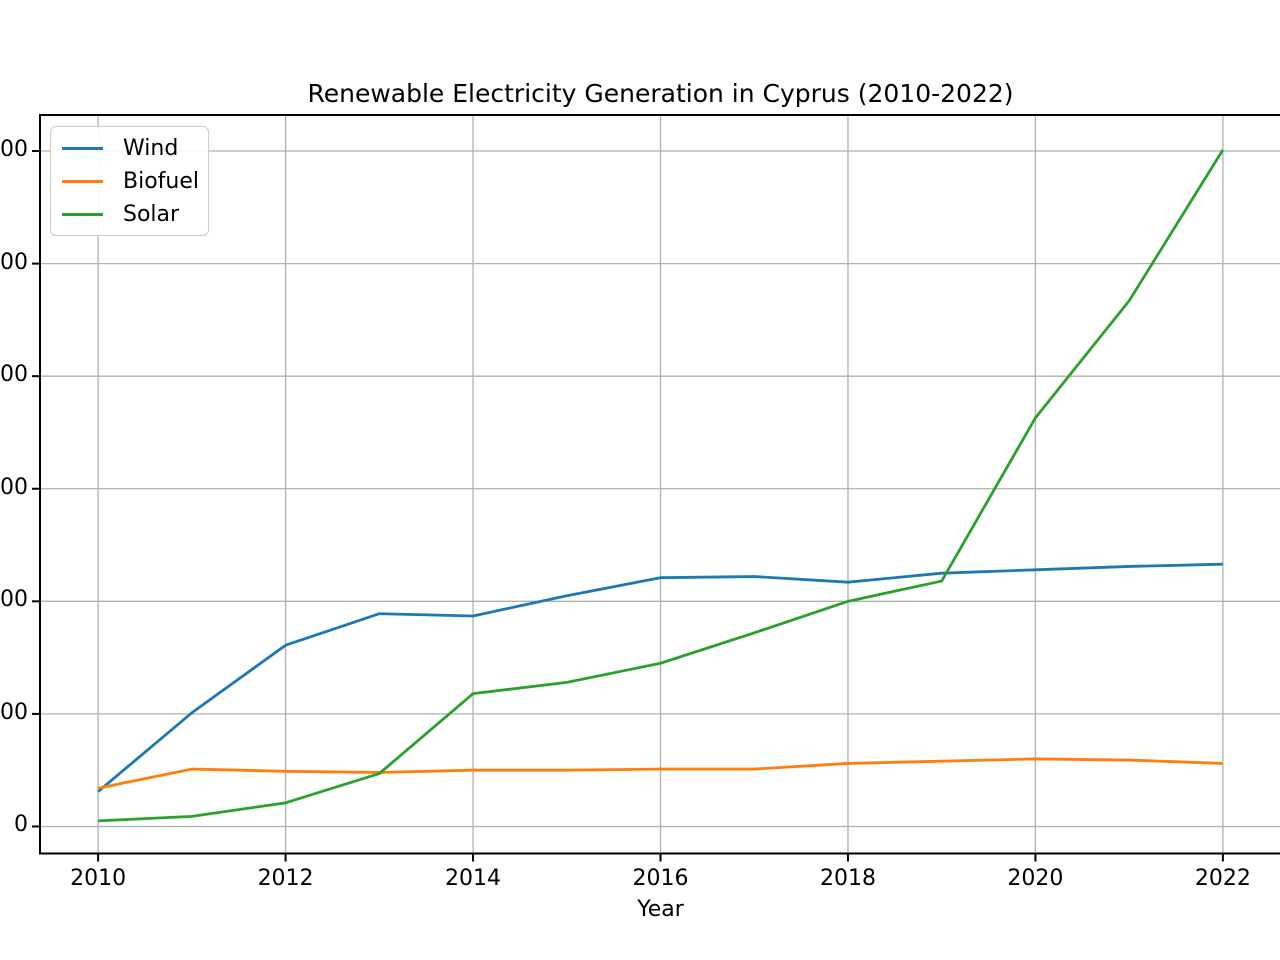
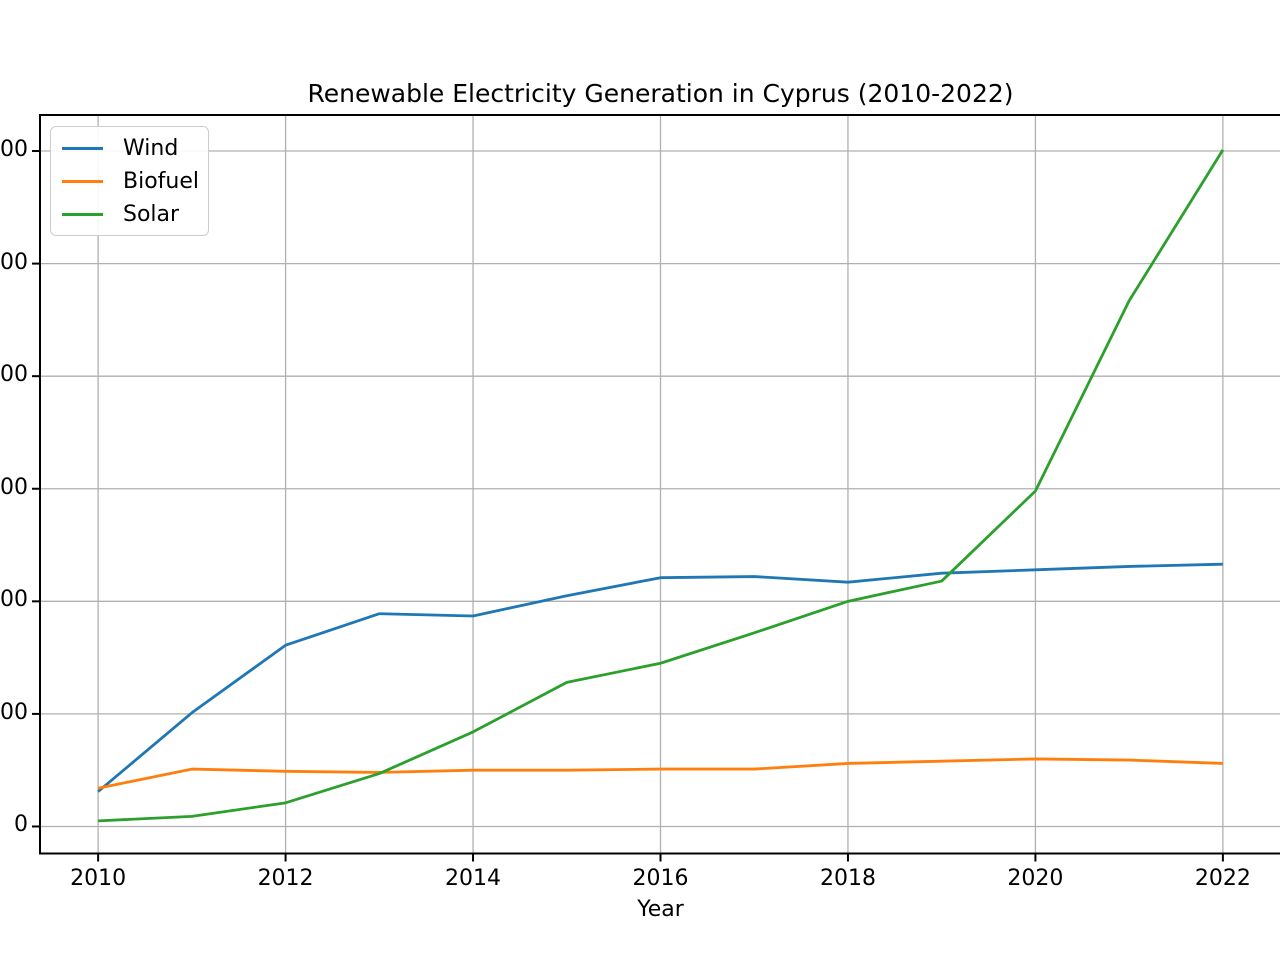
Solar/2014: 118 -> 84
Solar/2020: 363 -> 298
